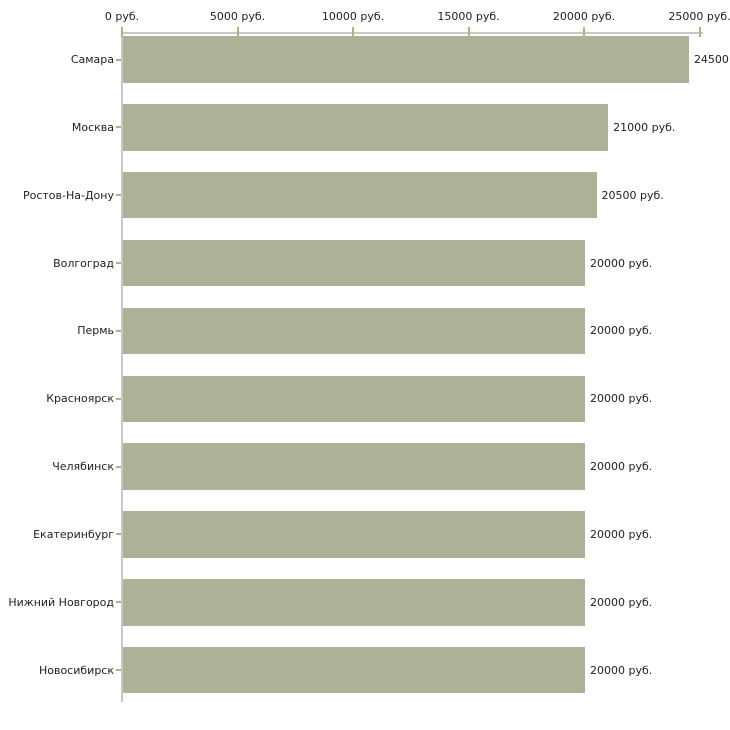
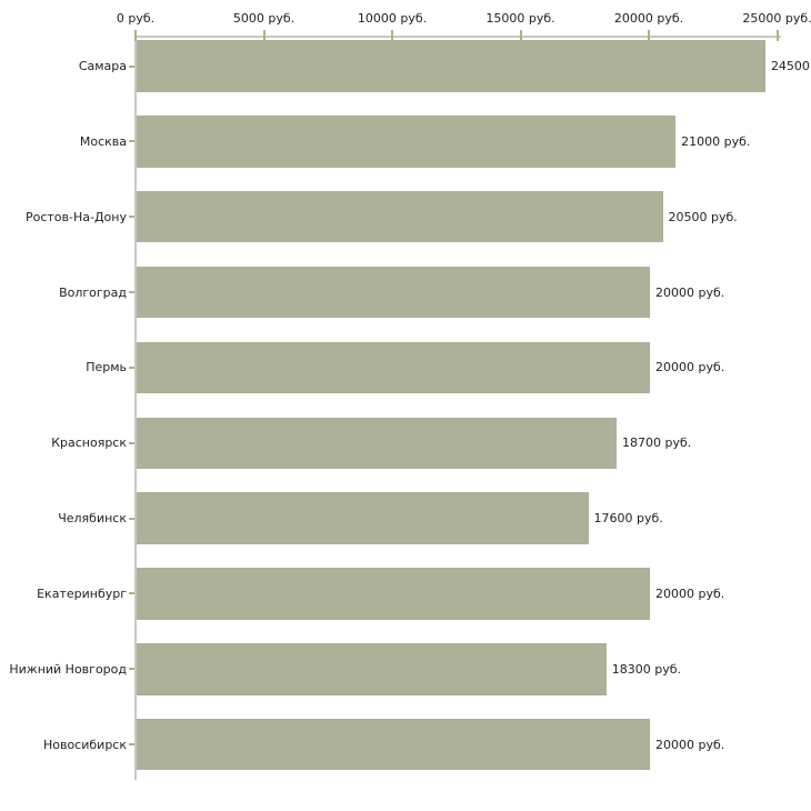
Красноярск: 20000 -> 18700
Челябинск: 20000 -> 17600
Нижний Новгород: 20000 -> 18300
